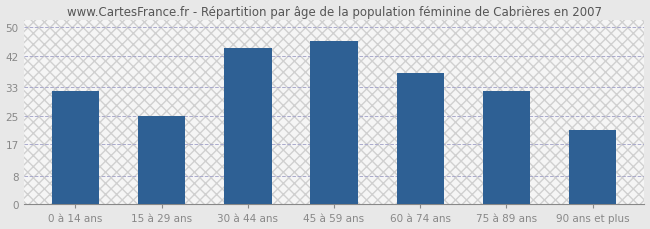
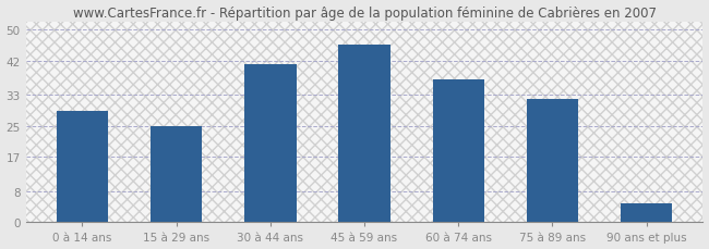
0 à 14 ans: 32 -> 29
30 à 44 ans: 44 -> 41
90 ans et plus: 21 -> 5
